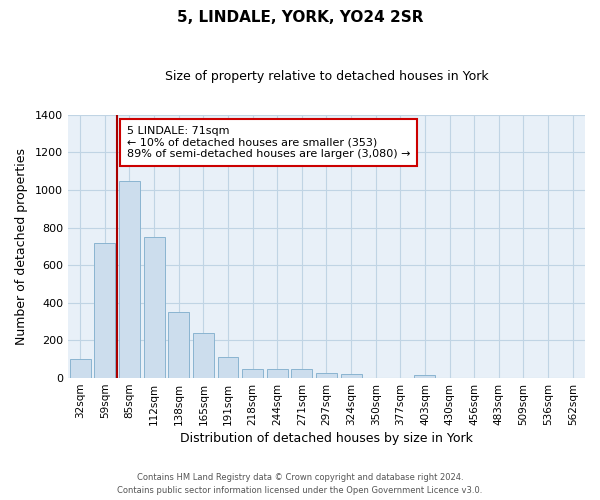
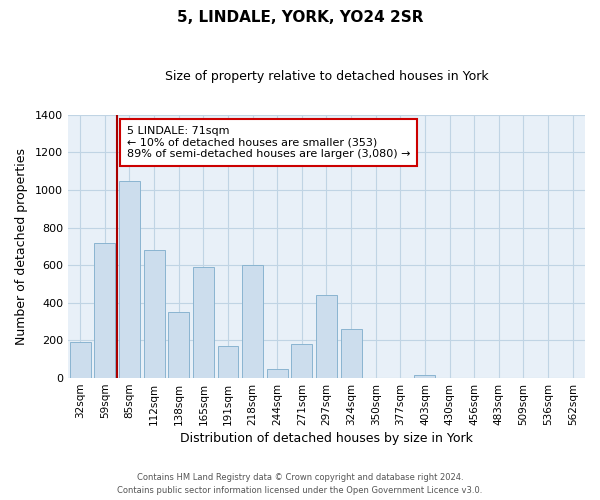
32sqm: 100 -> 190
112sqm: 750 -> 680
165sqm: 240 -> 590
191sqm: 110 -> 170
218sqm: 50 -> 600
271sqm: 50 -> 180
297sqm: 20 -> 440
324sqm: 20 -> 260
